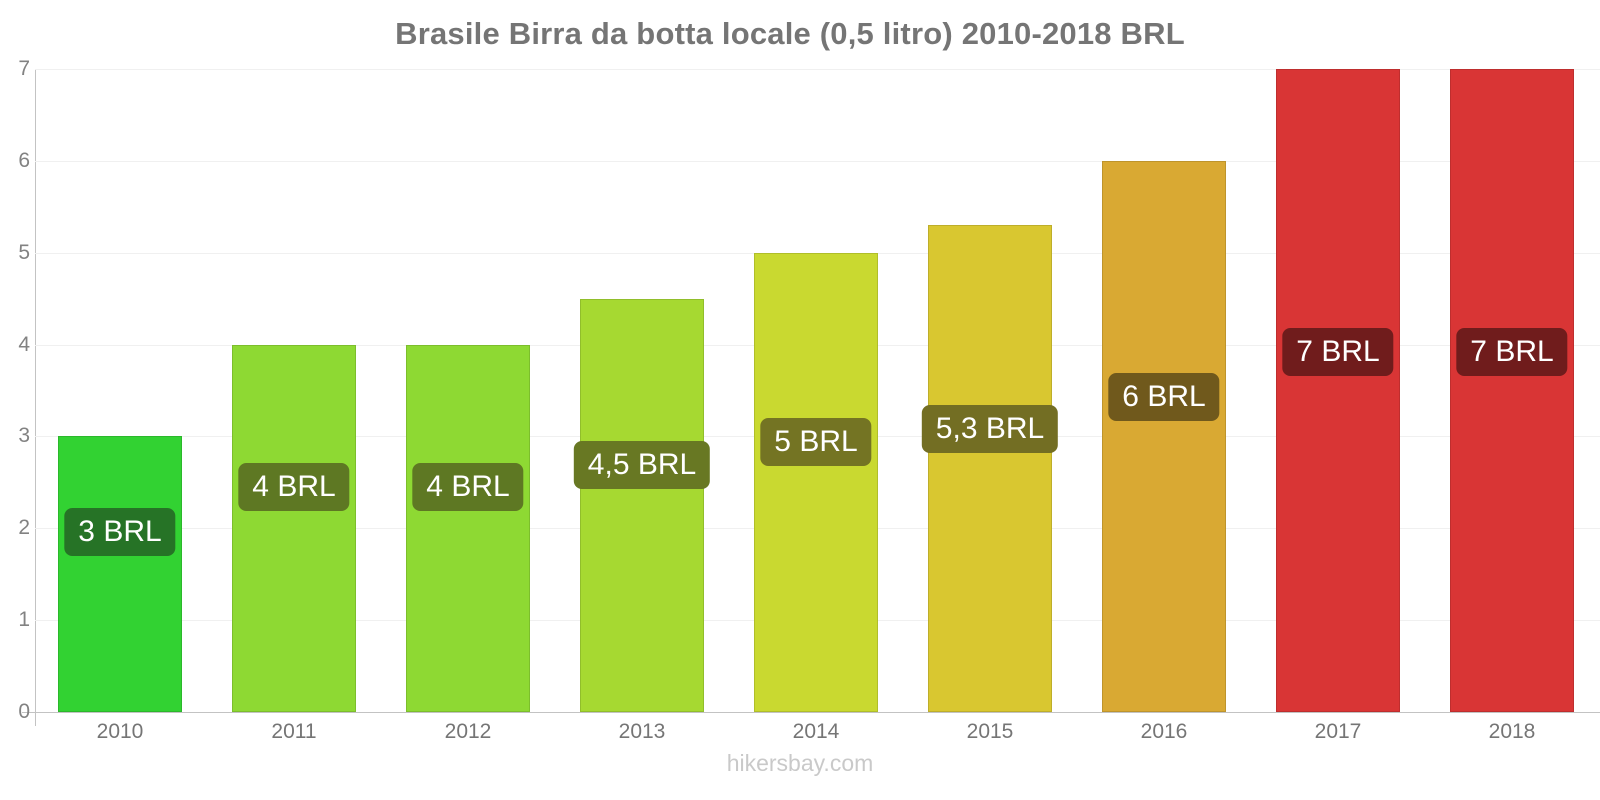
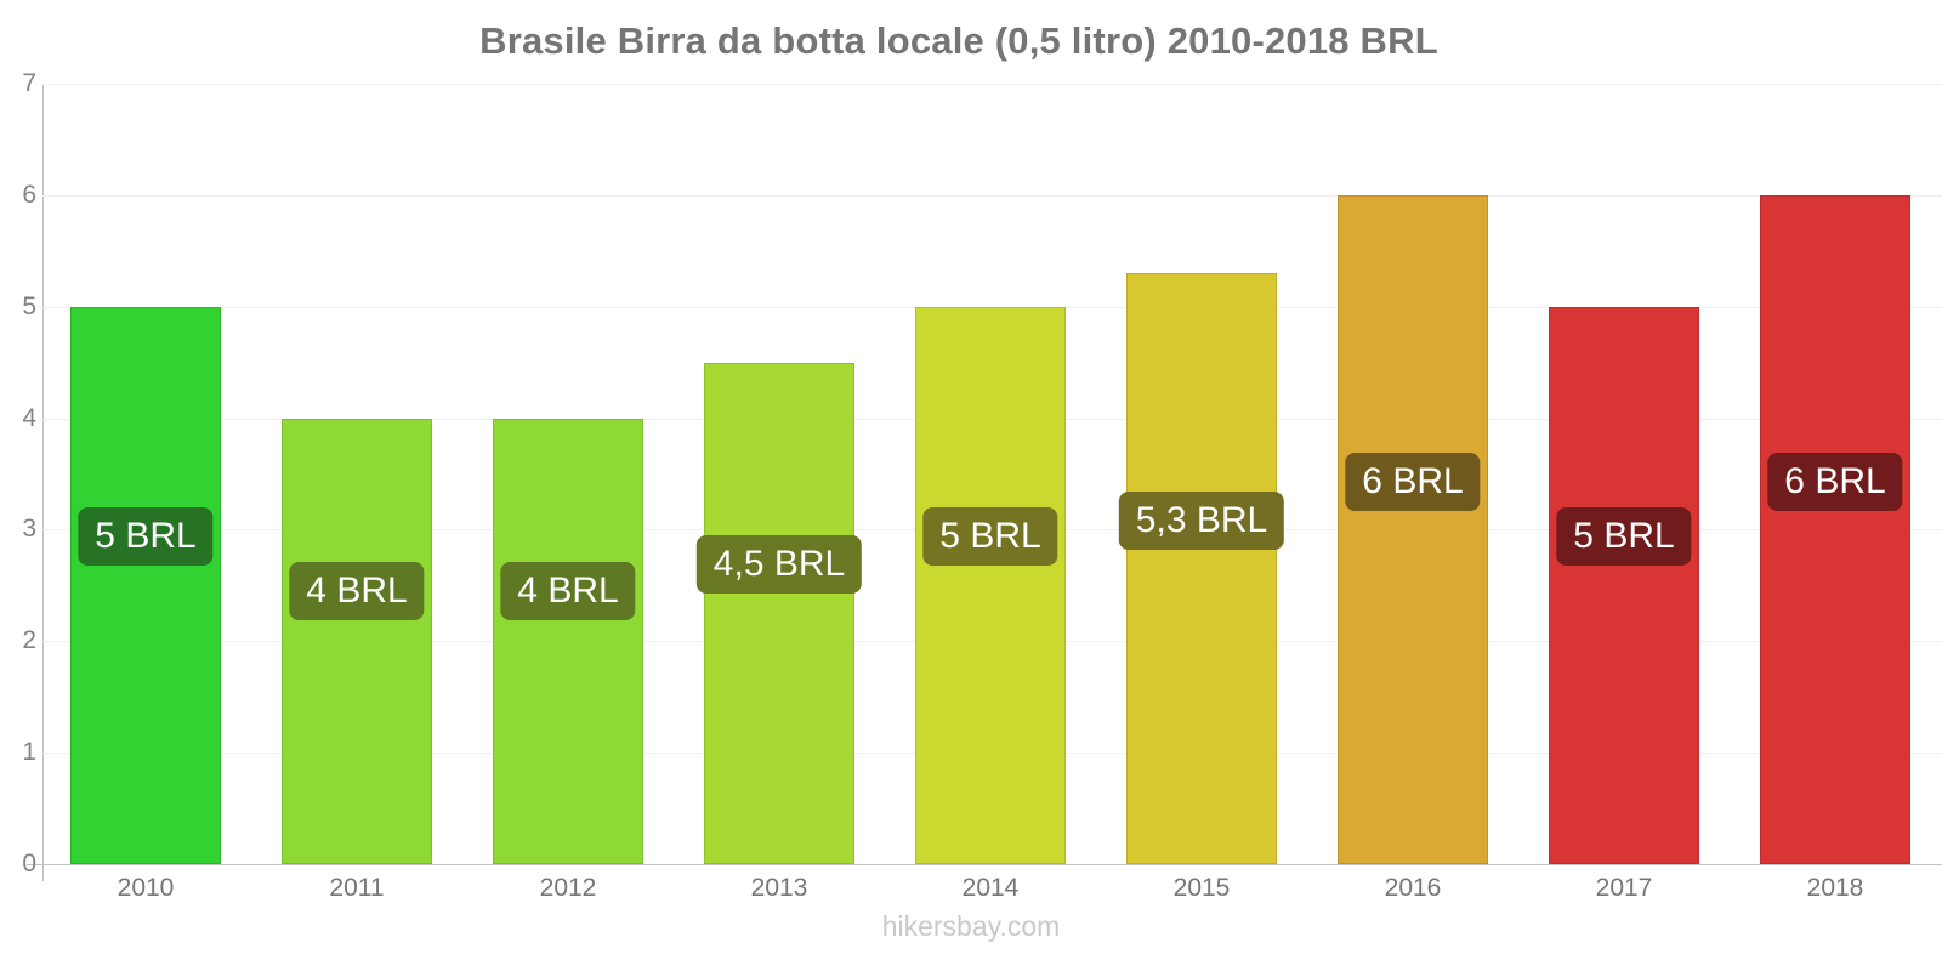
2010: 3 -> 5
2017: 7 -> 5
2018: 7 -> 6
